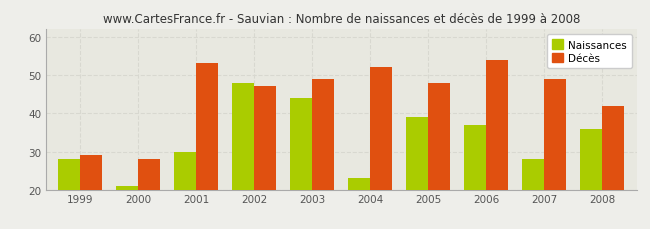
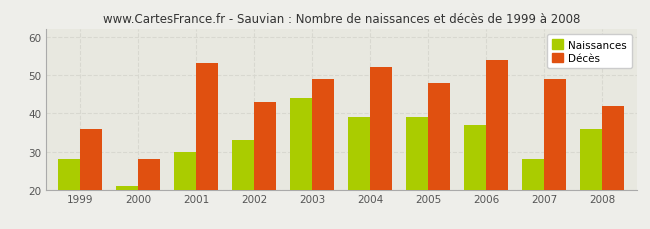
Décès/1999: 29 -> 36
Naissances/2002: 48 -> 33
Décès/2002: 47 -> 43
Naissances/2004: 23 -> 39
